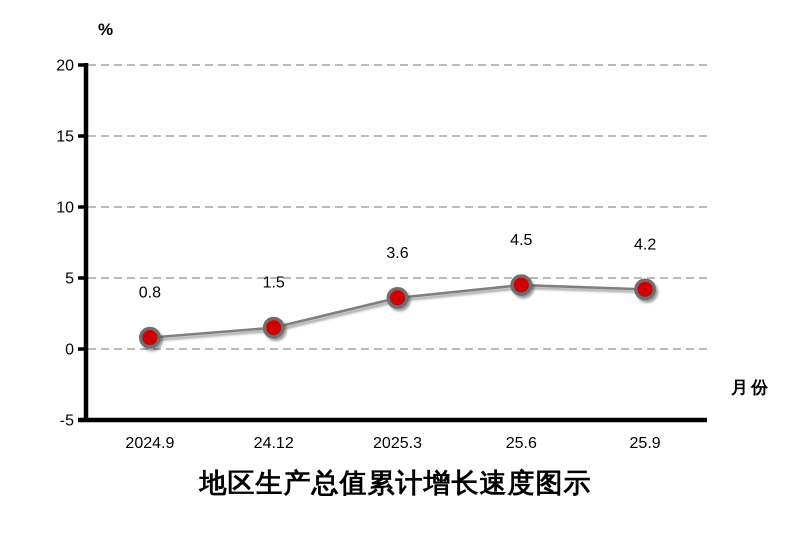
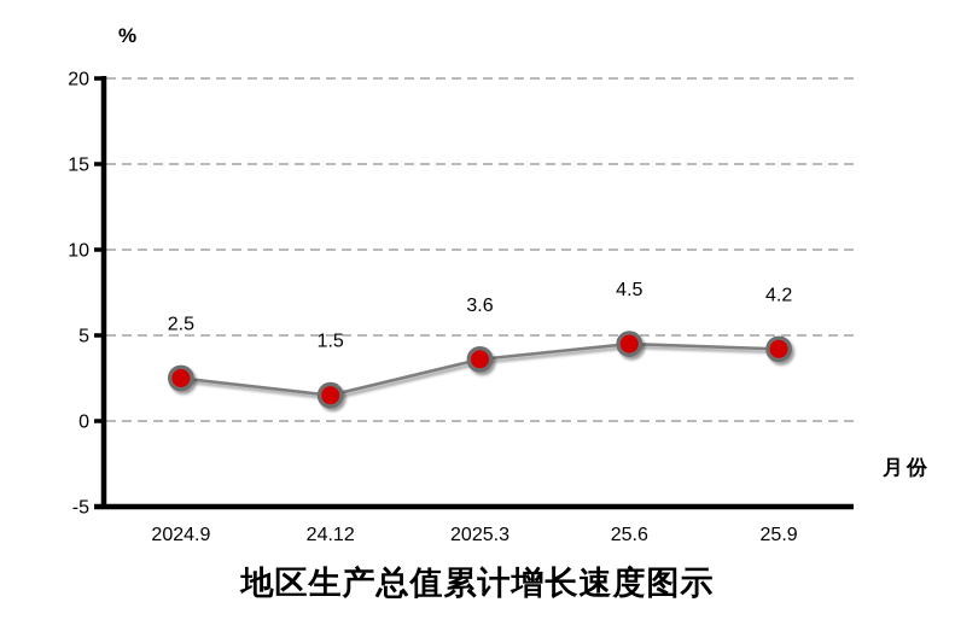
2024.9: 0.8 -> 2.5
